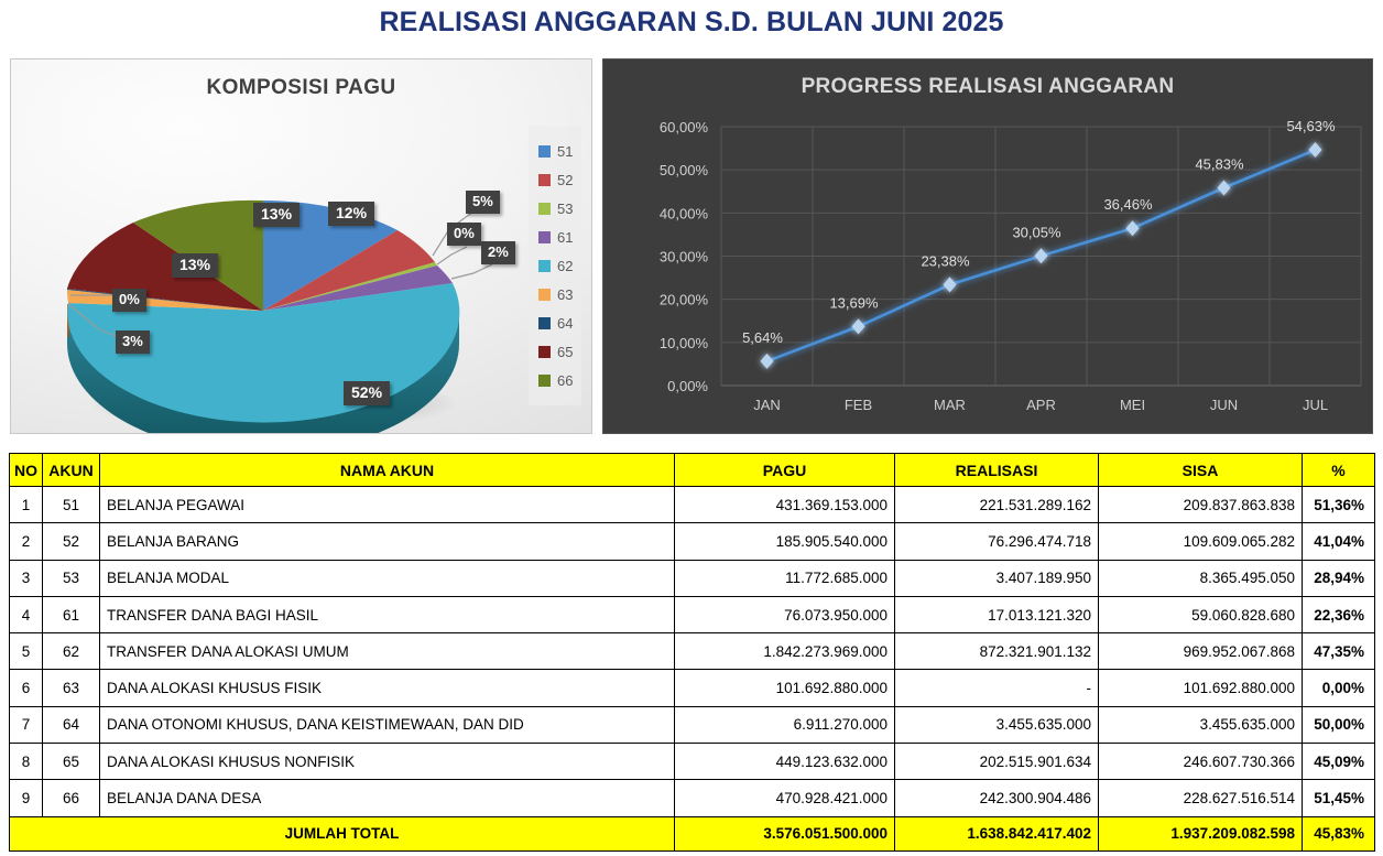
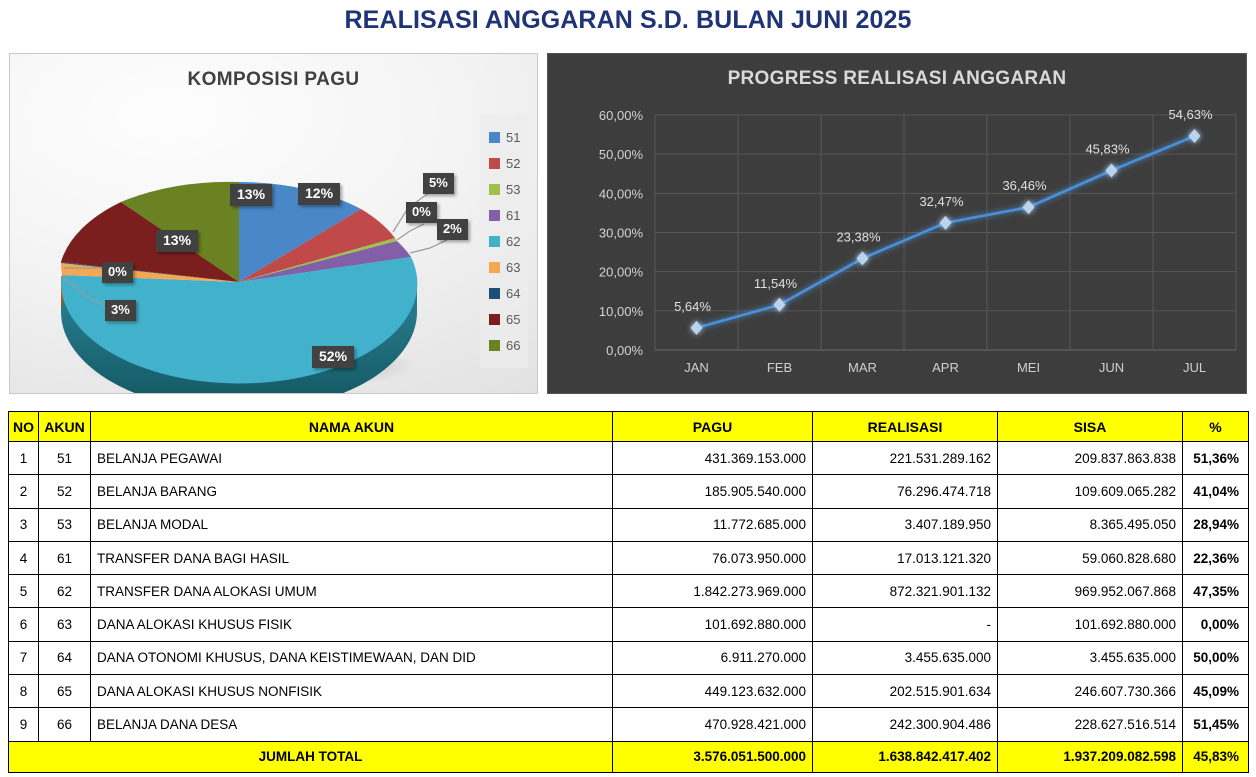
PROGRESS REALISASI ANGGARAN/FEB: 13,69% -> 11,54%
PROGRESS REALISASI ANGGARAN/APR: 30,05% -> 32,47%
